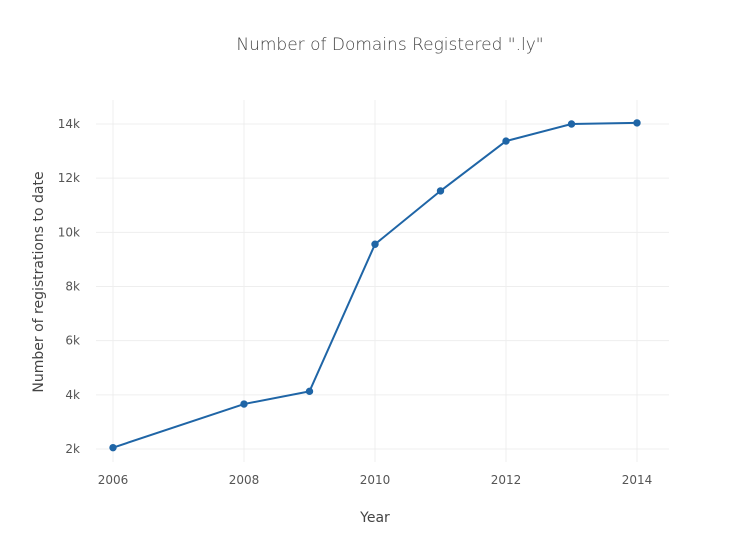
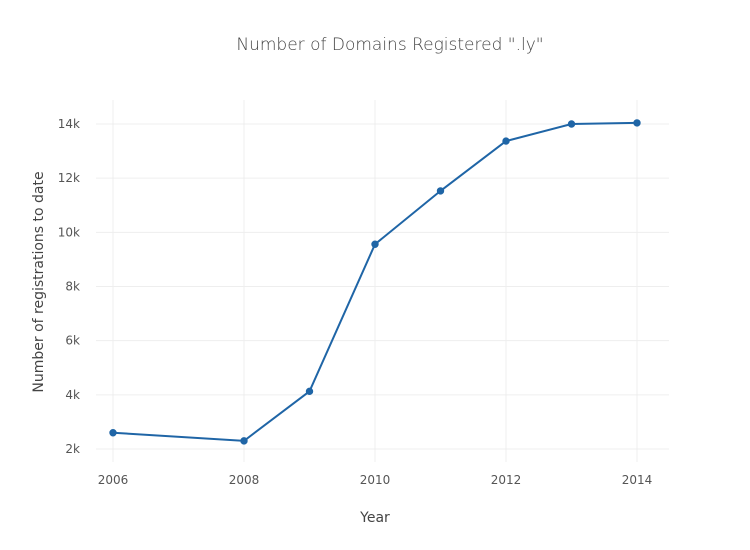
2006: 2.0k -> 2.6k
2008: 3.7k -> 2.3k
